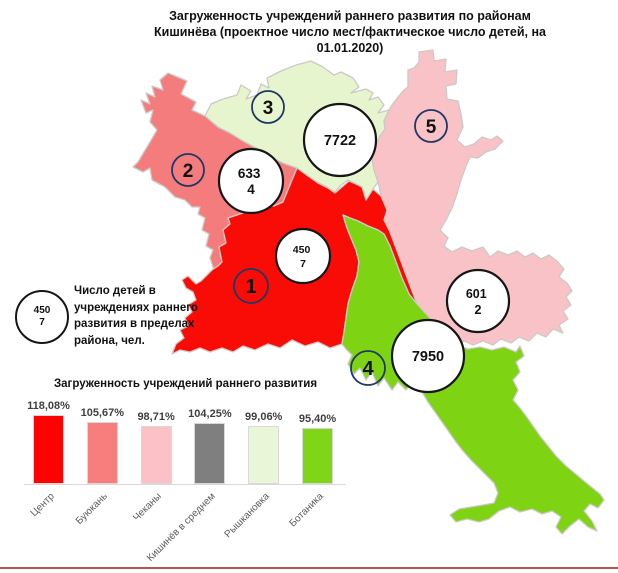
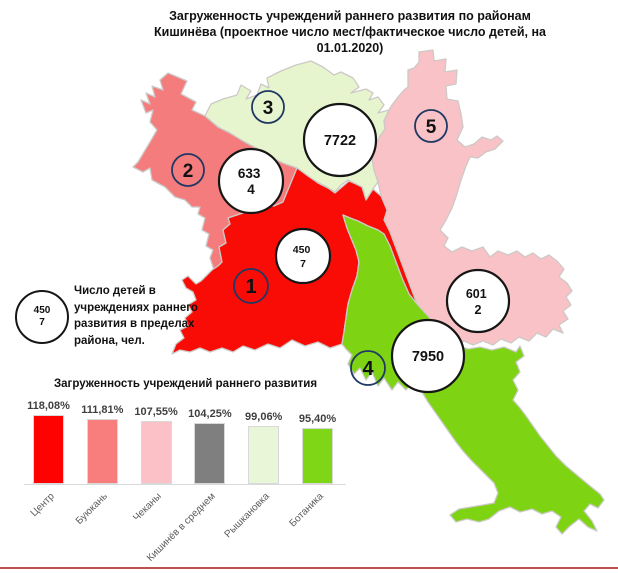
Буюкань: 105,67% -> 111,81%
Чеканы: 98,71% -> 107,55%
